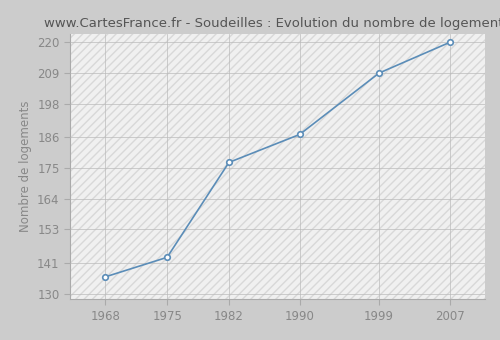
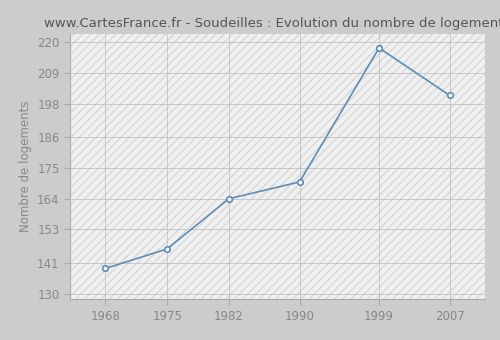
1968: 136 -> 139
1975: 143 -> 146
1982: 177 -> 164
1990: 187 -> 170
1999: 209 -> 218
2007: 220 -> 201
